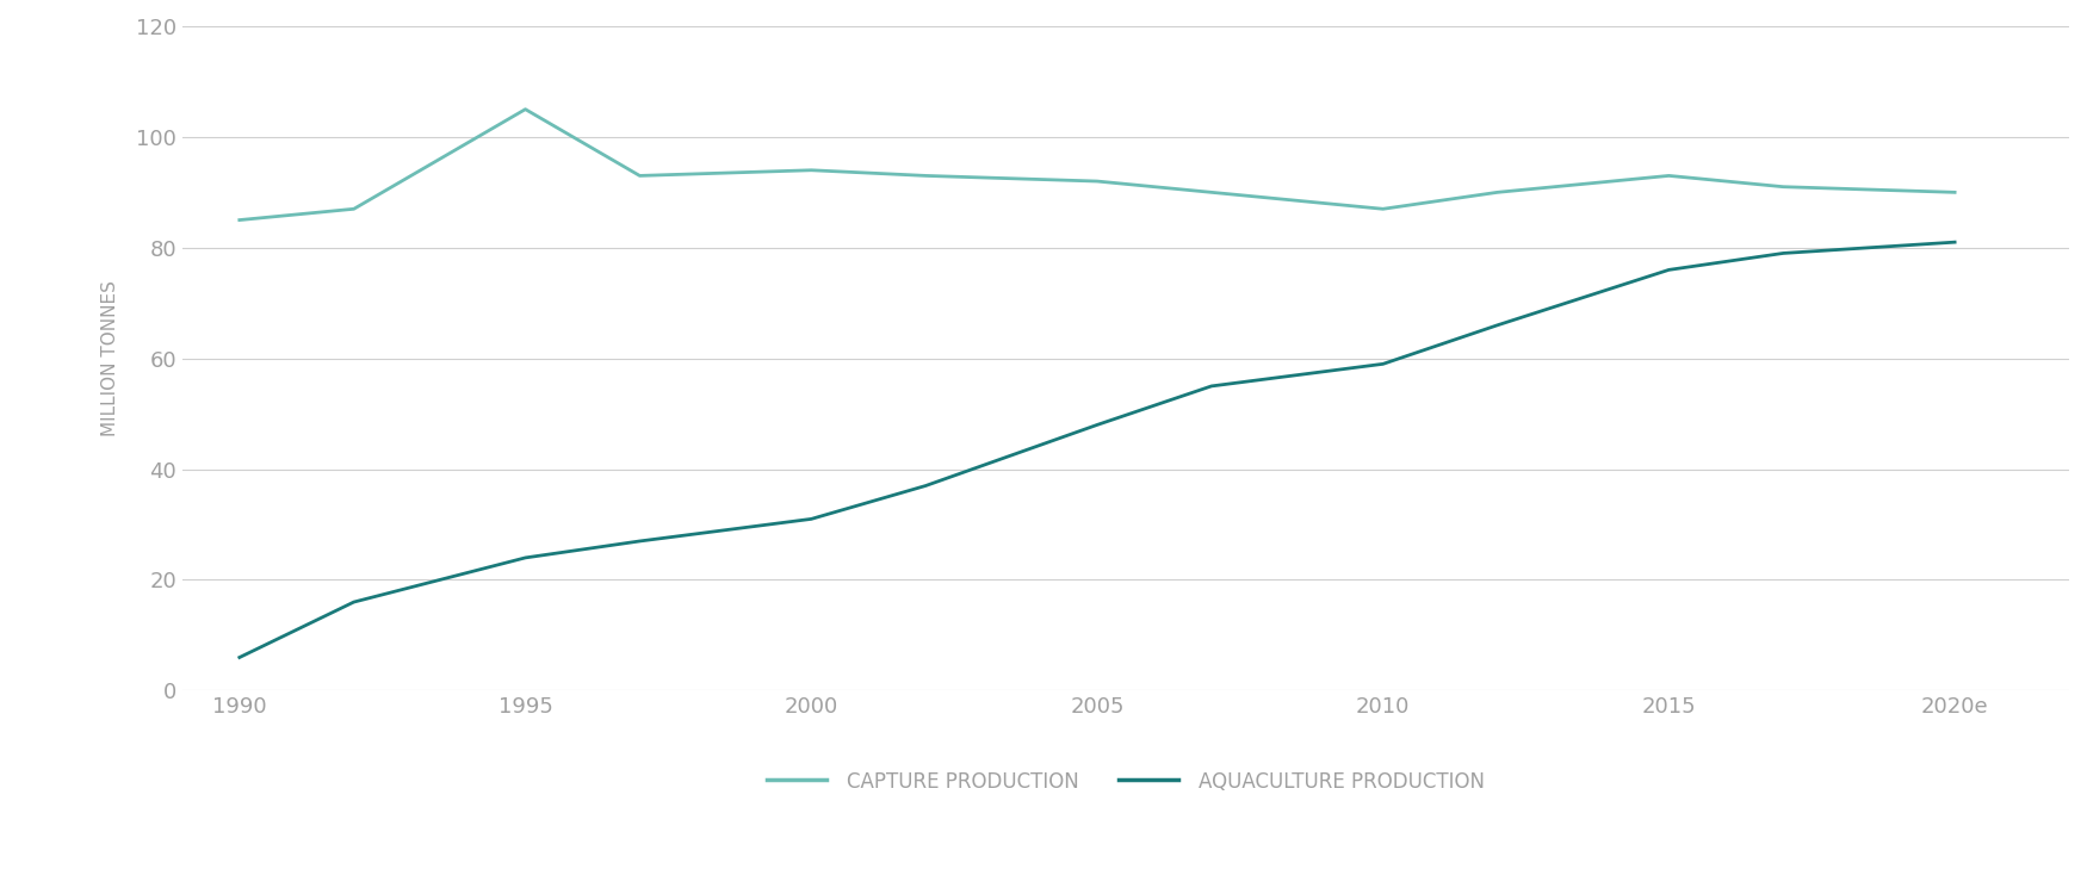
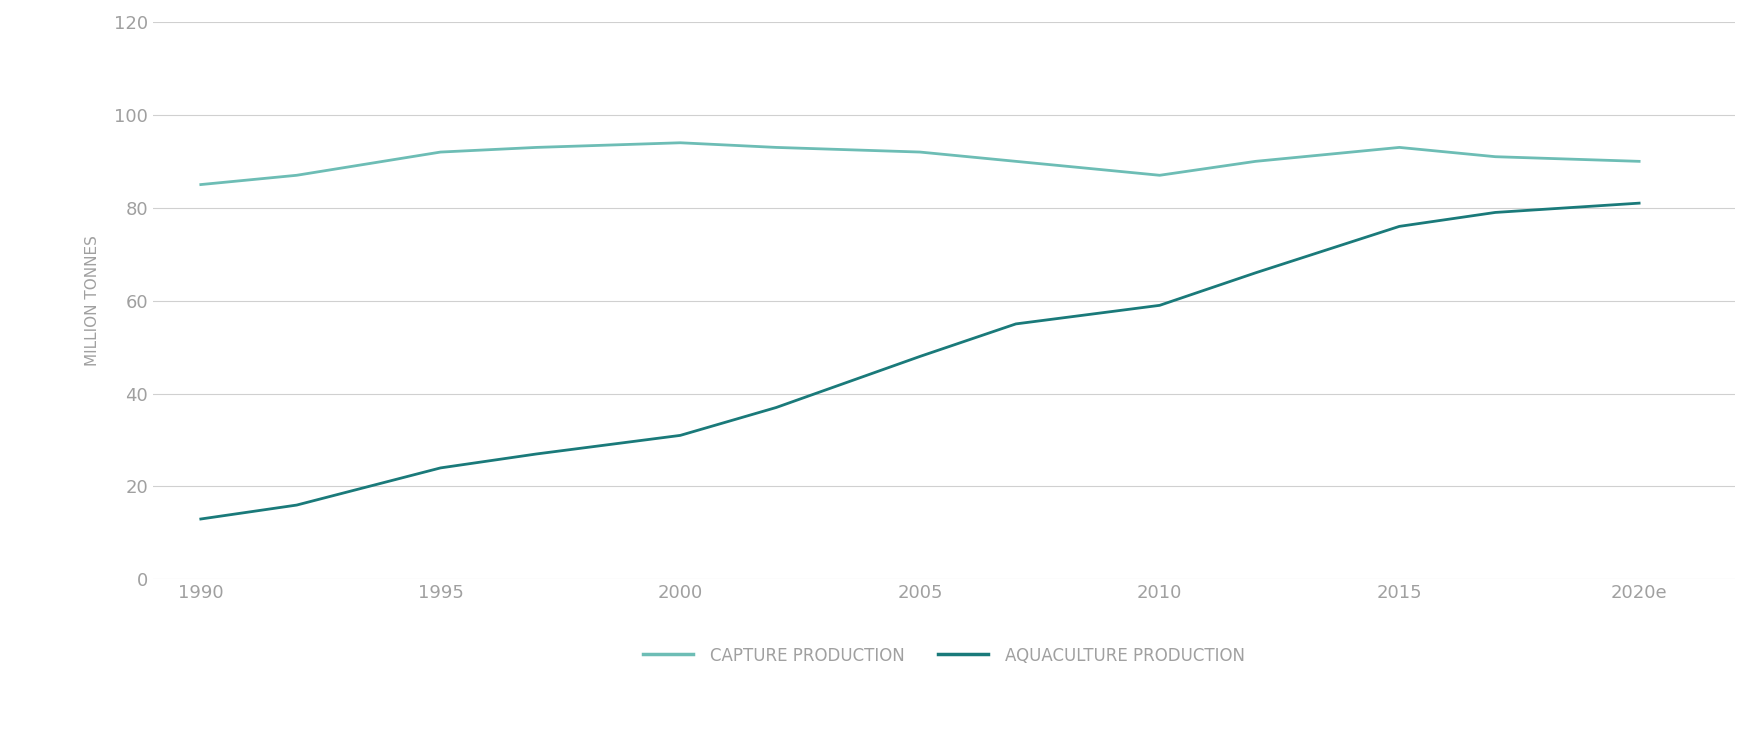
AQUACULTURE PRODUCTION/1990: 6 -> 13
CAPTURE PRODUCTION/1995: 105 -> 92
